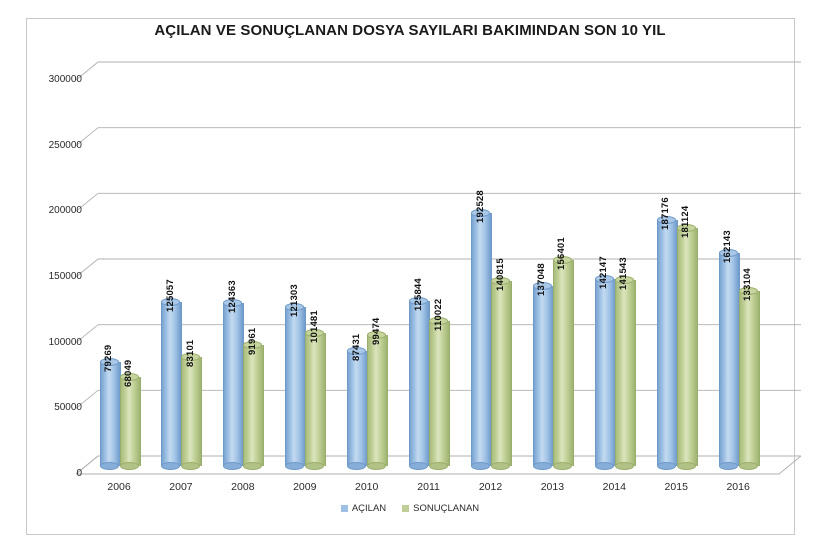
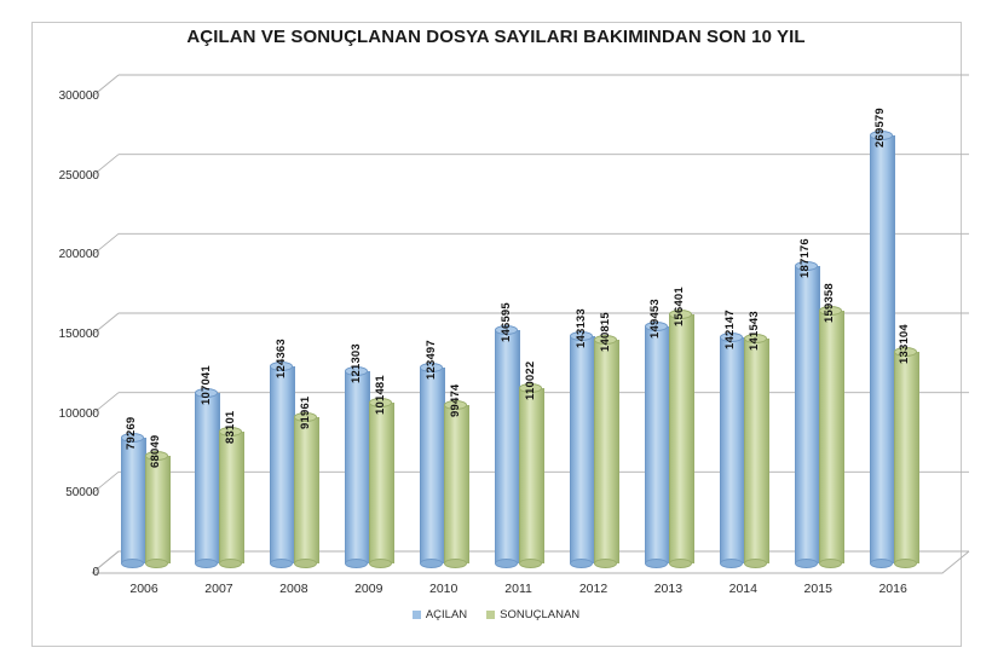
AÇILAN/2007: 125057 -> 107041
AÇILAN/2010: 87431 -> 123497
AÇILAN/2011: 125844 -> 146595
AÇILAN/2012: 192528 -> 143133
AÇILAN/2013: 137048 -> 149453
SONUÇLANAN/2015: 181124 -> 159358
AÇILAN/2016: 162143 -> 269579
